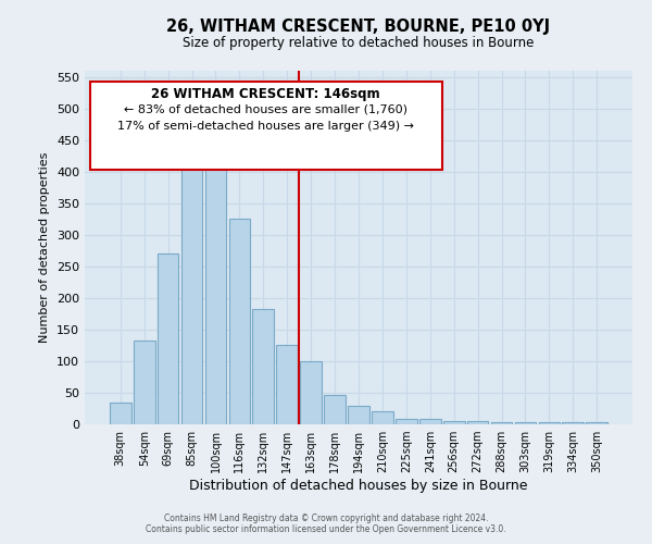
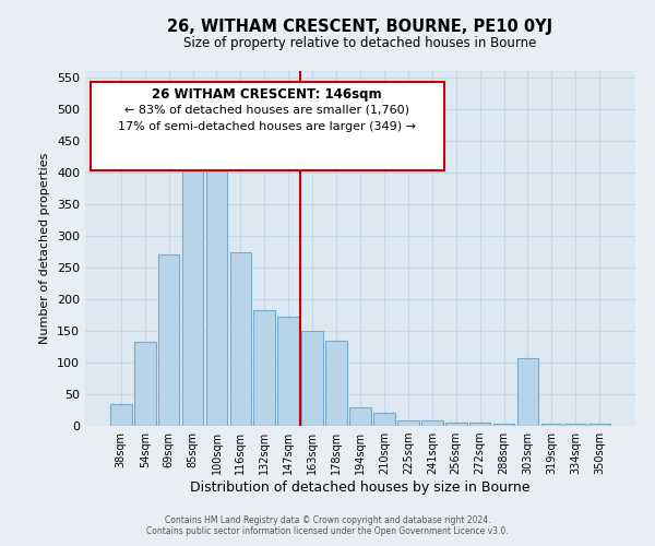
116sqm: 325 -> 274
147sqm: 125 -> 172
163sqm: 100 -> 150
178sqm: 46 -> 134
303sqm: 4 -> 106
